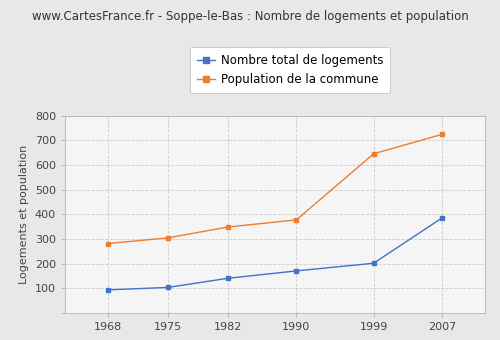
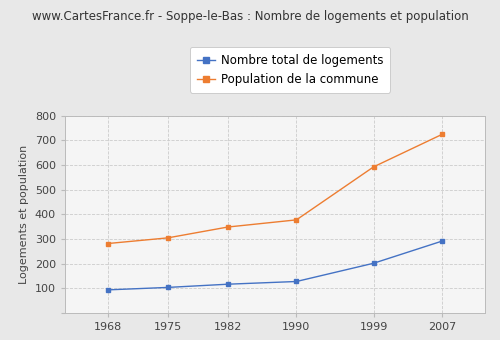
Nombre total de logements/1982: 140 -> 116
Nombre total de logements/1990: 170 -> 127
Population de la commune/1999: 645 -> 592
Nombre total de logements/2007: 385 -> 291
